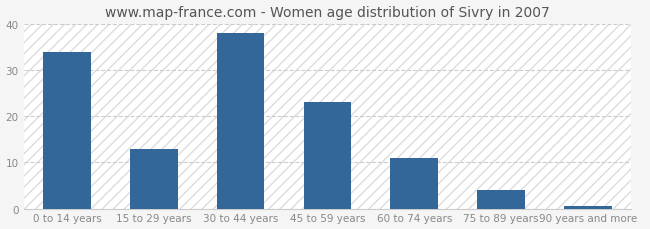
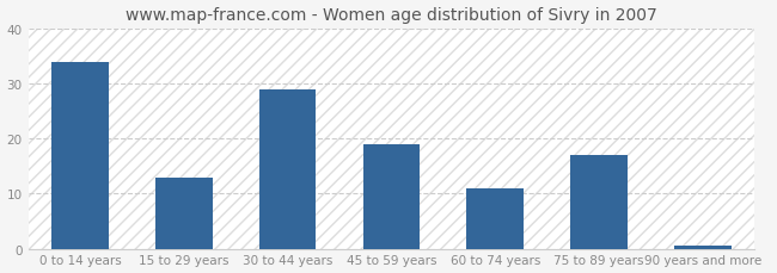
30 to 44 years: 38.0 -> 29.0
45 to 59 years: 23.0 -> 19.0
75 to 89 years: 4.0 -> 17.0
